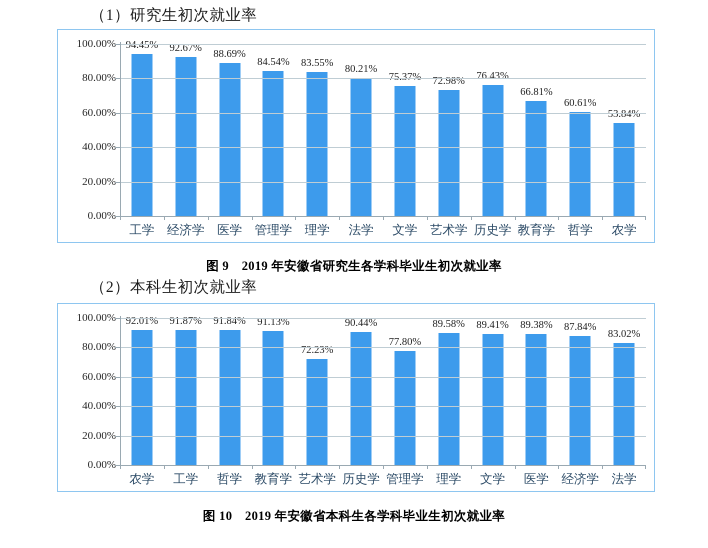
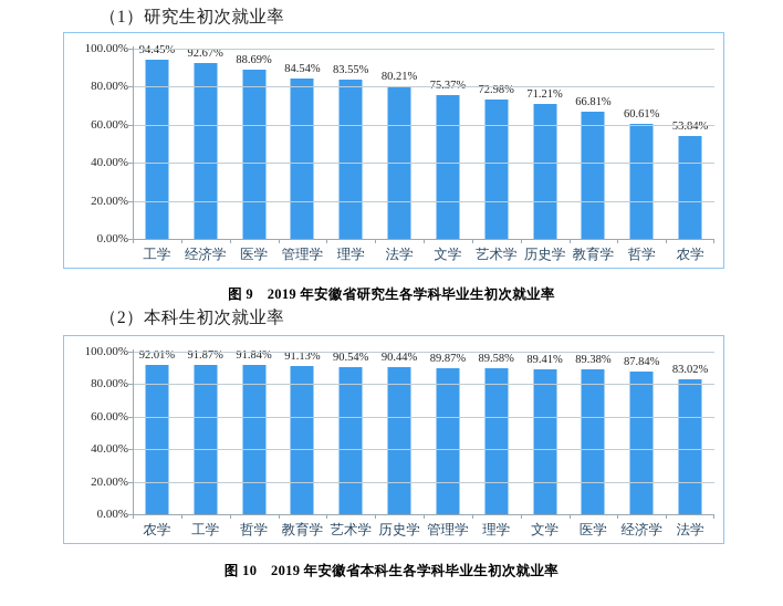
图 9 2019 年安徽省研究生各学科毕业生初次就业率/历史学: 76.43% -> 71.21%
图 10 2019 年安徽省本科生各学科毕业生初次就业率/艺术学: 72.23% -> 90.54%
图 10 2019 年安徽省本科生各学科毕业生初次就业率/管理学: 77.80% -> 89.87%
